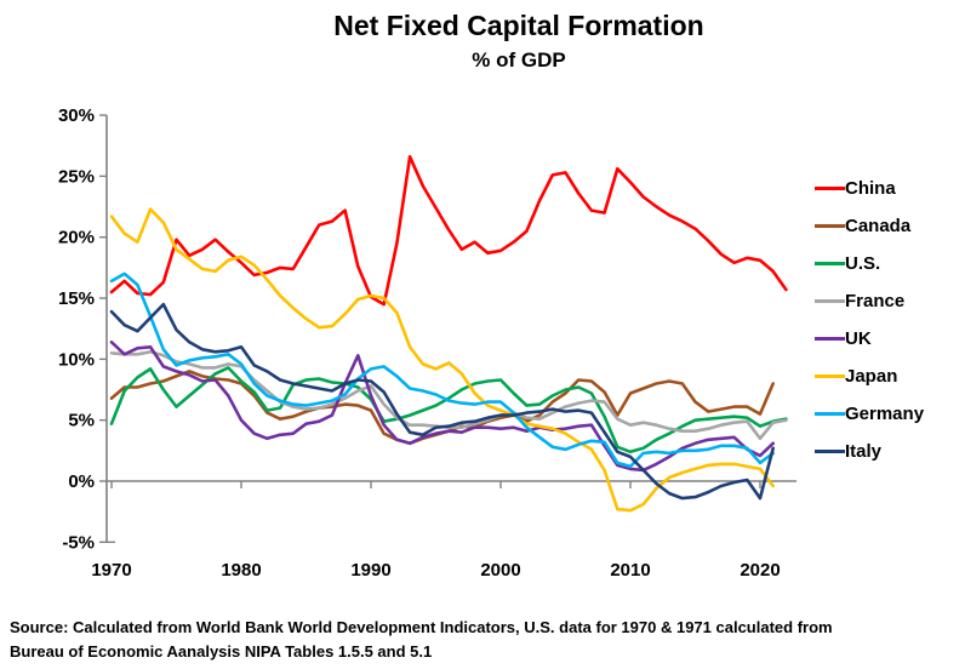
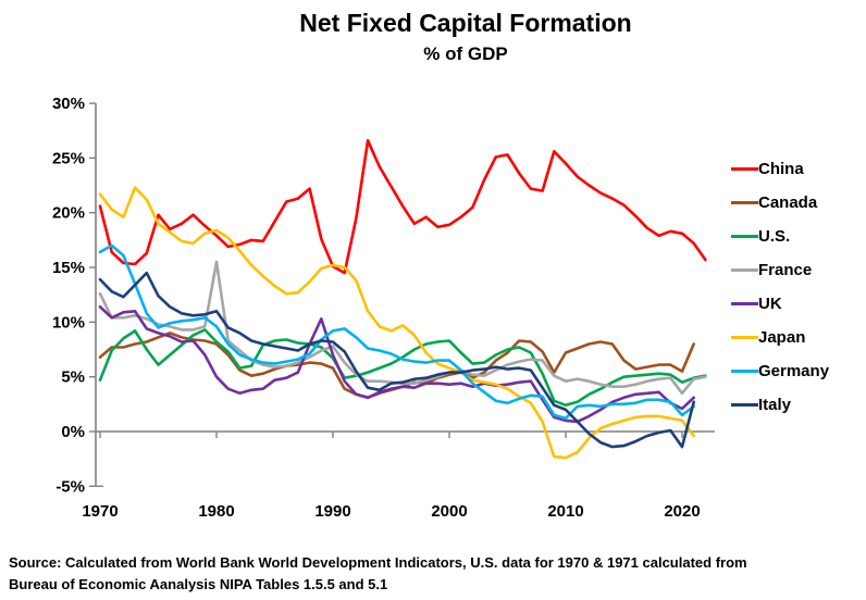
China/1970: 15.5% -> 20.6%
France/1970: 10.5% -> 12.6%
France/1980: 9.4% -> 15.5%
